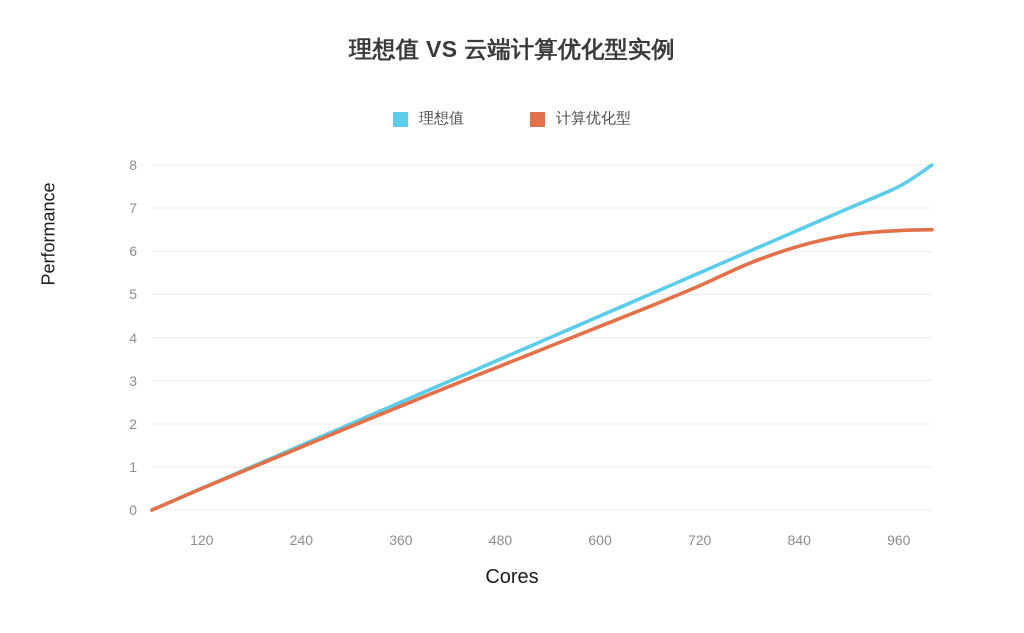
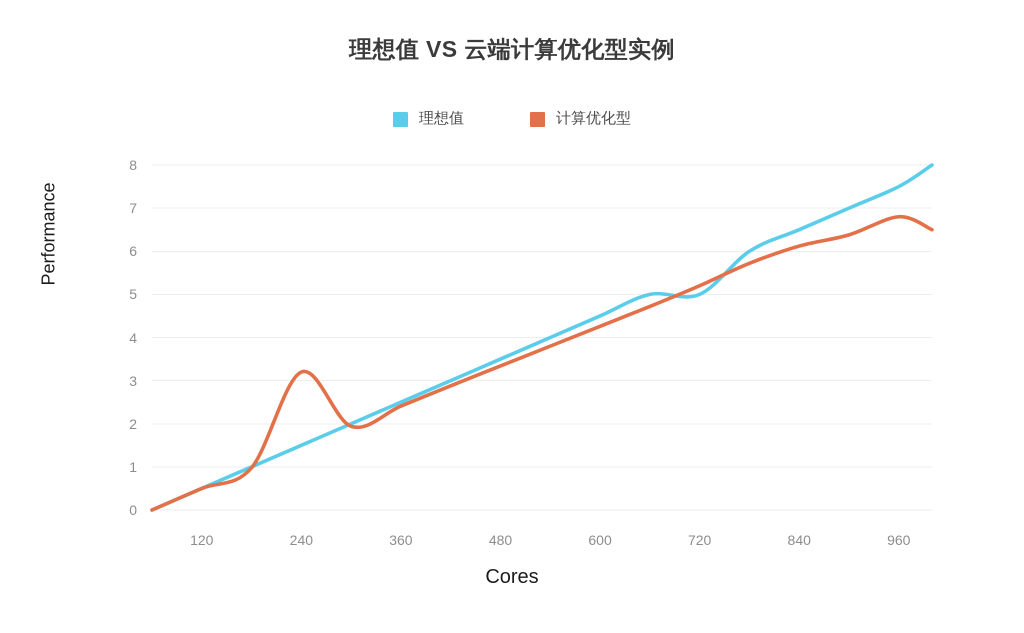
计算优化型/240: 1.5 -> 3.2
理想值/720: 5.5 -> 5.0
计算优化型/960: 6.5 -> 6.8
